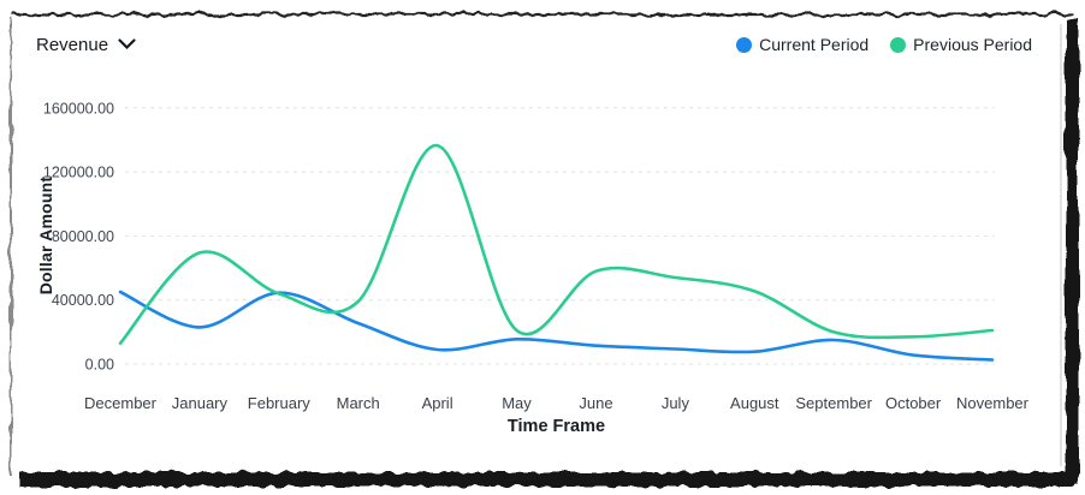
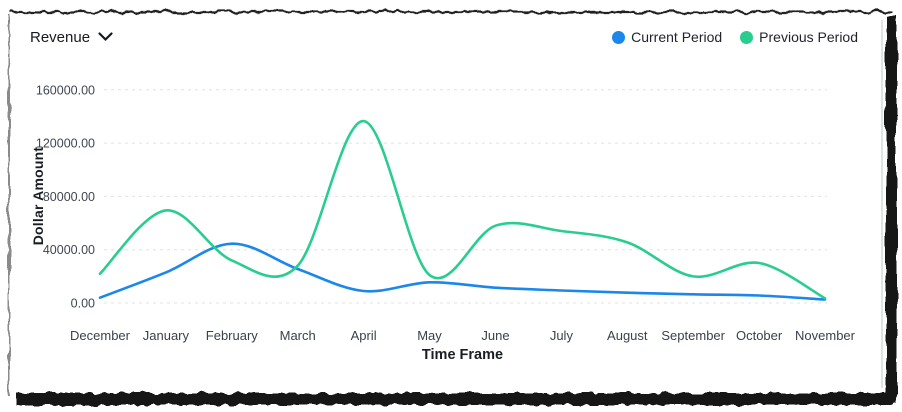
Current Period/December: 45000 -> 4000
Previous Period/December: 13000 -> 22000
Previous Period/February: 44000 -> 32000
Previous Period/March: 39000 -> 28000
Current Period/September: 15000 -> 6000
Previous Period/October: 17000 -> 30000
Previous Period/November: 21000 -> 4000
